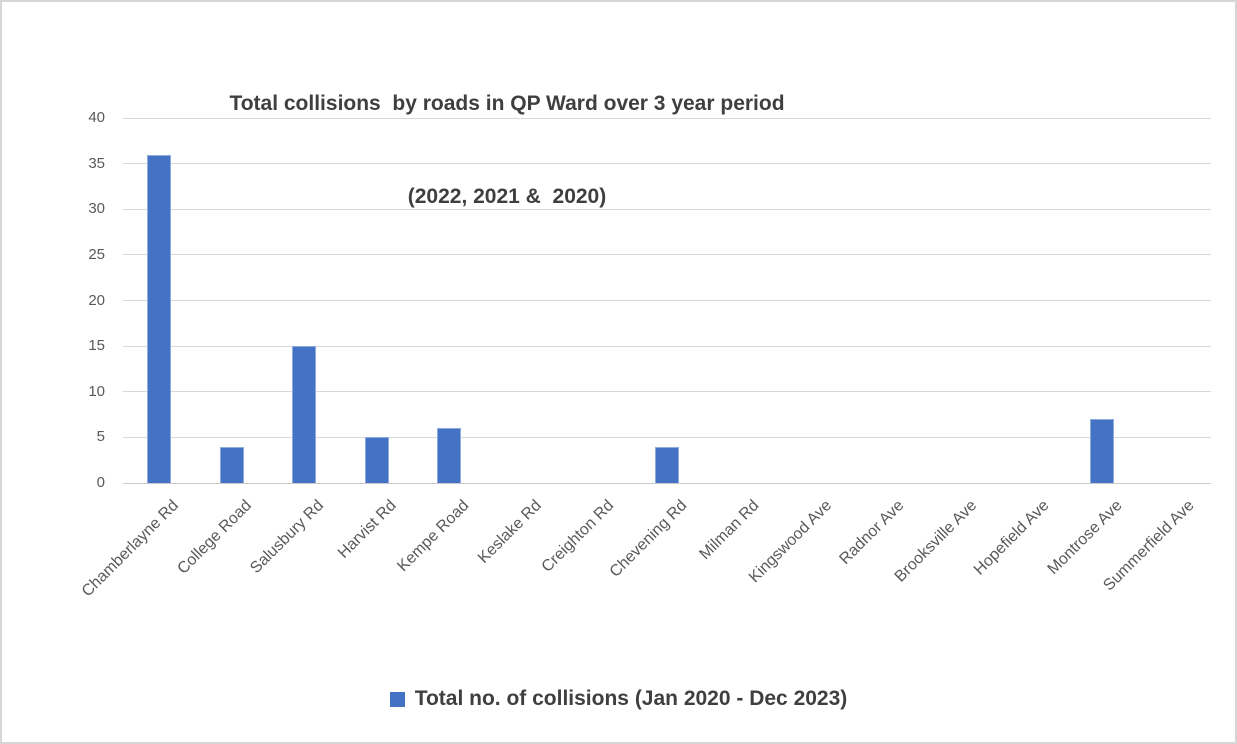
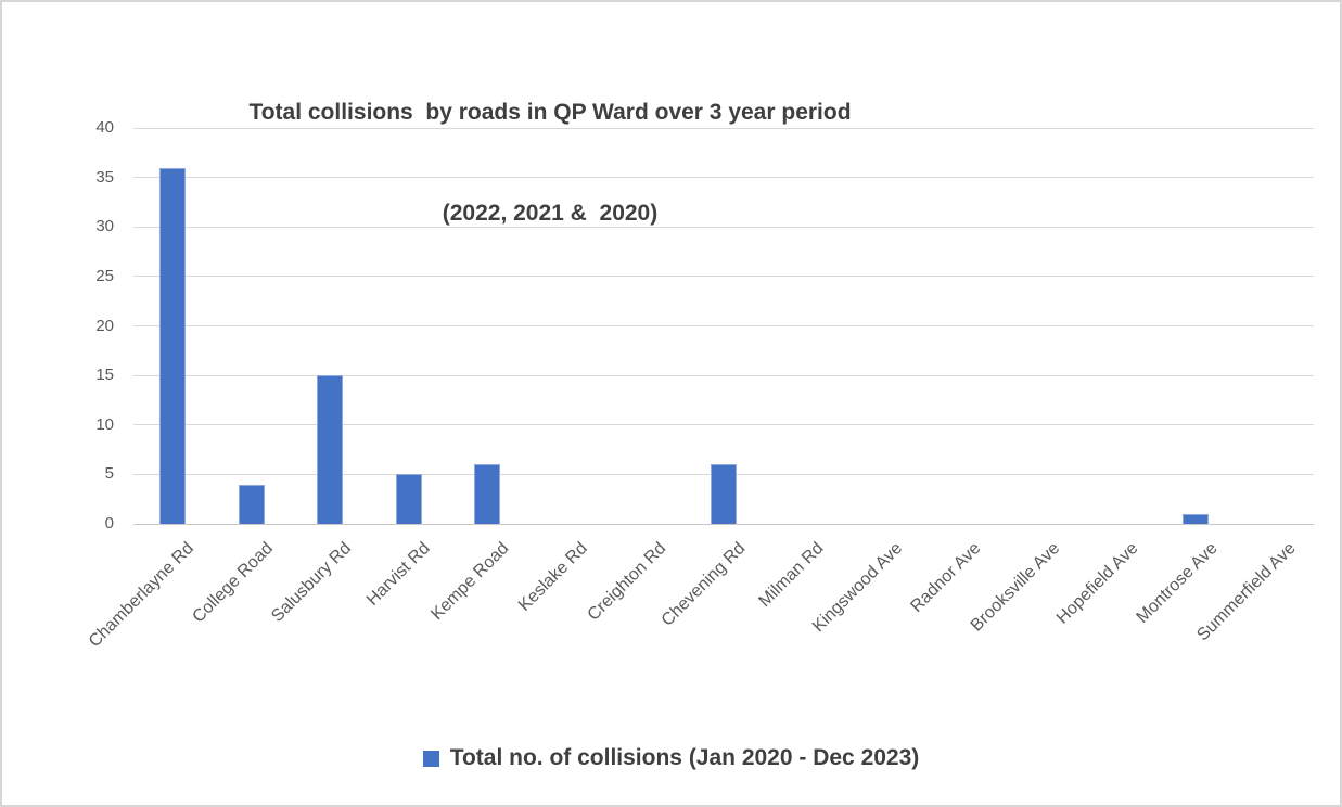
Chevening Rd: 4 -> 6
Montrose Ave: 7 -> 1
